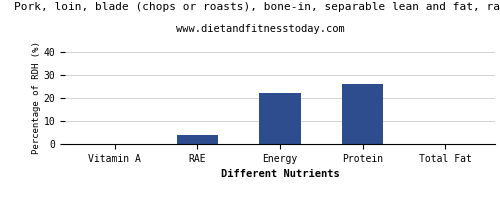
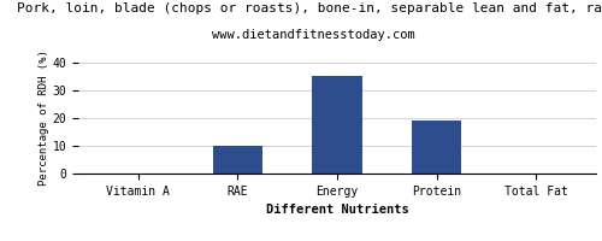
RAE: 4 -> 10
Energy: 22 -> 35
Protein: 26 -> 19
